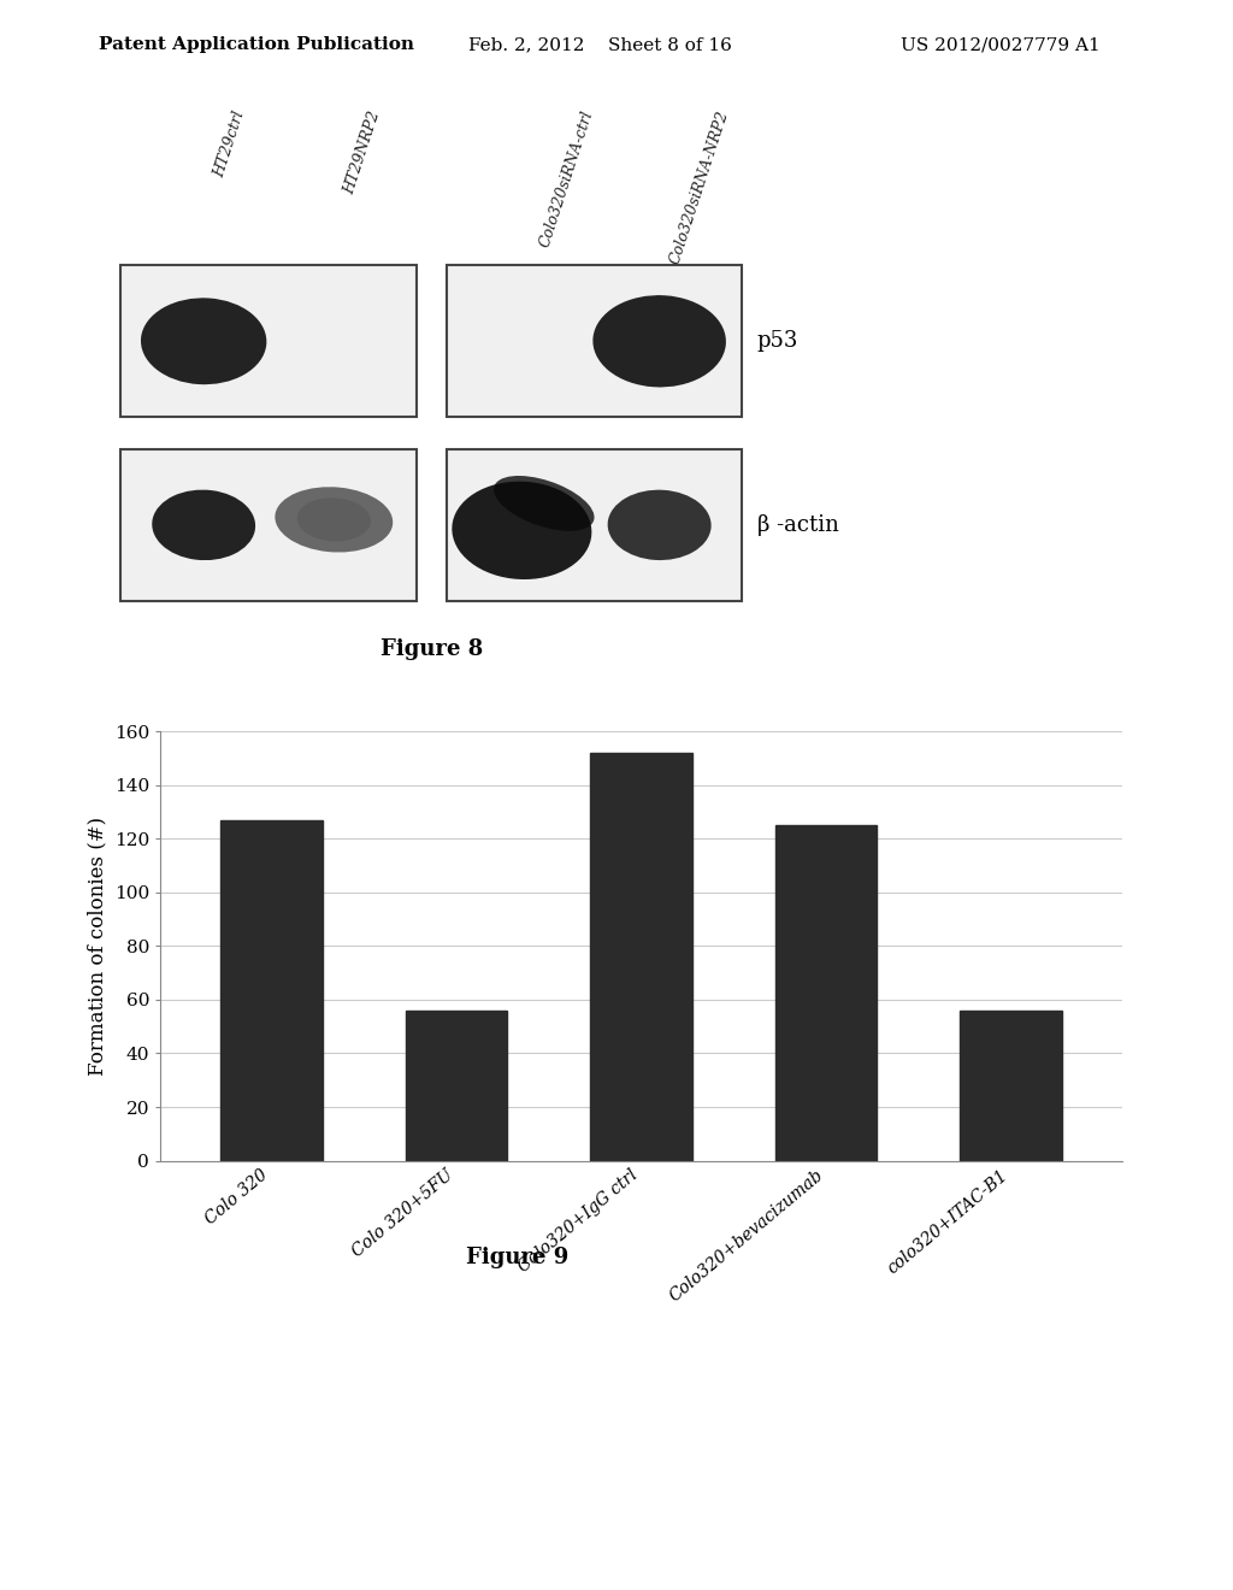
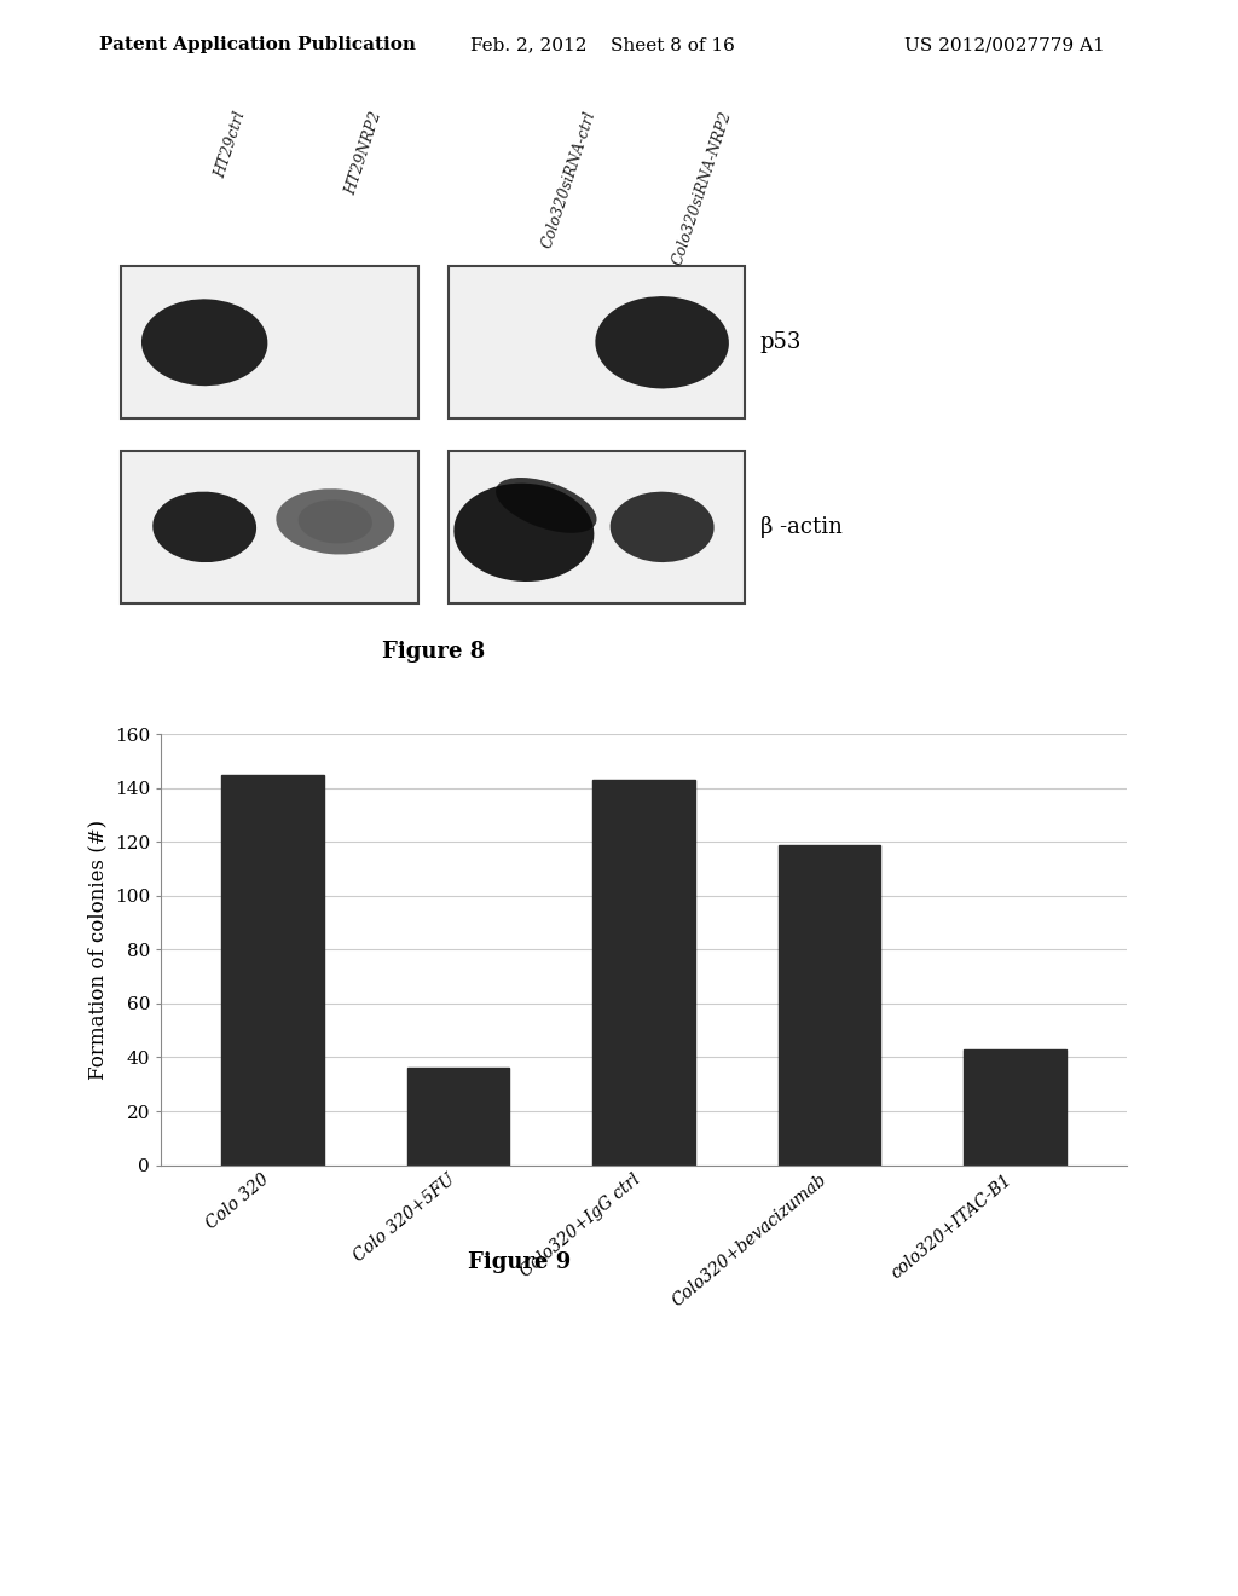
Colo 320: 127 -> 145
Colo 320+5FU: 56 -> 36
Colo320+IgG ctrl: 152 -> 143
Colo320+bevacizumab: 125 -> 119
colo320+ITAC-B1: 56 -> 43
